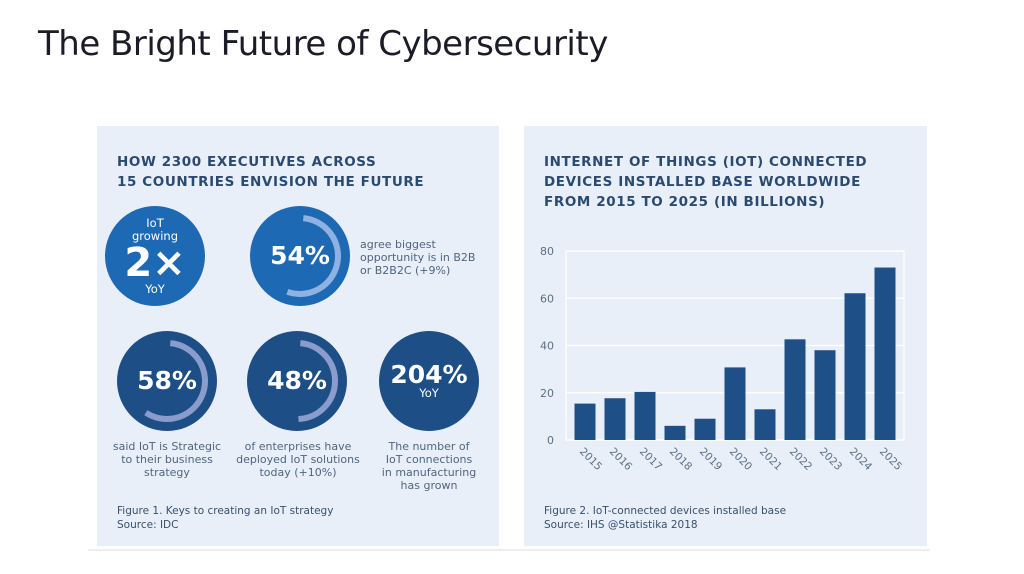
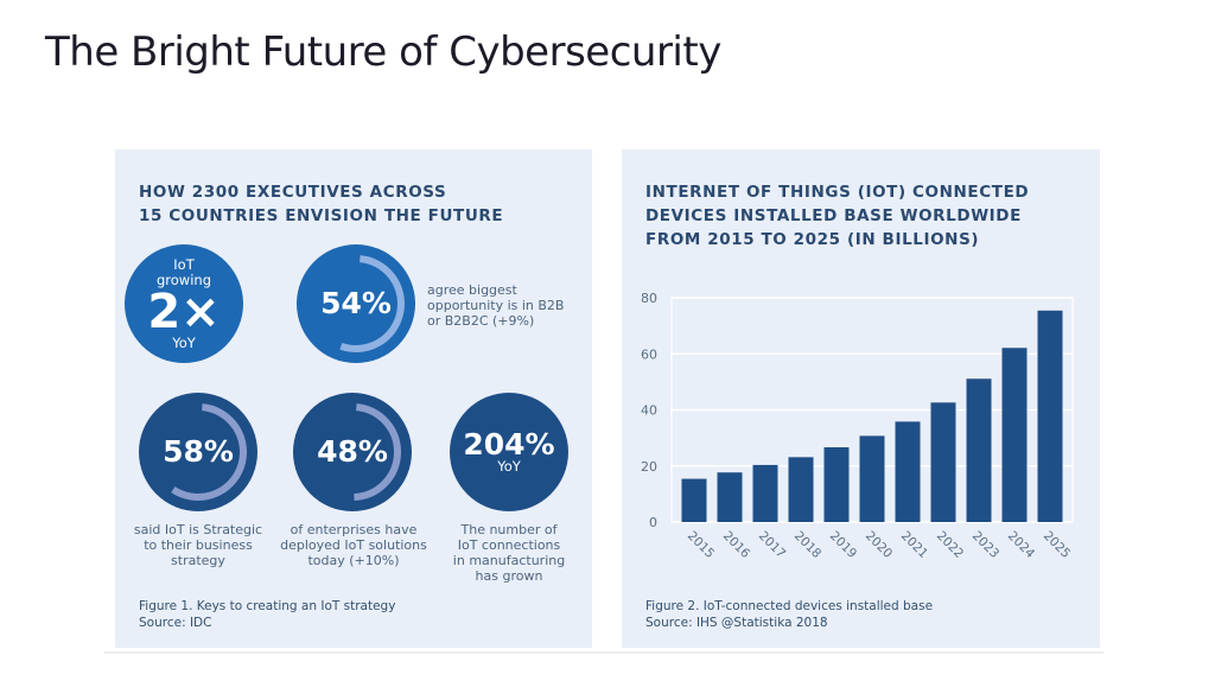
2018: 6 -> 23
2019: 9 -> 27
2021: 13 -> 36
2023: 38 -> 51
2025: 73 -> 75
